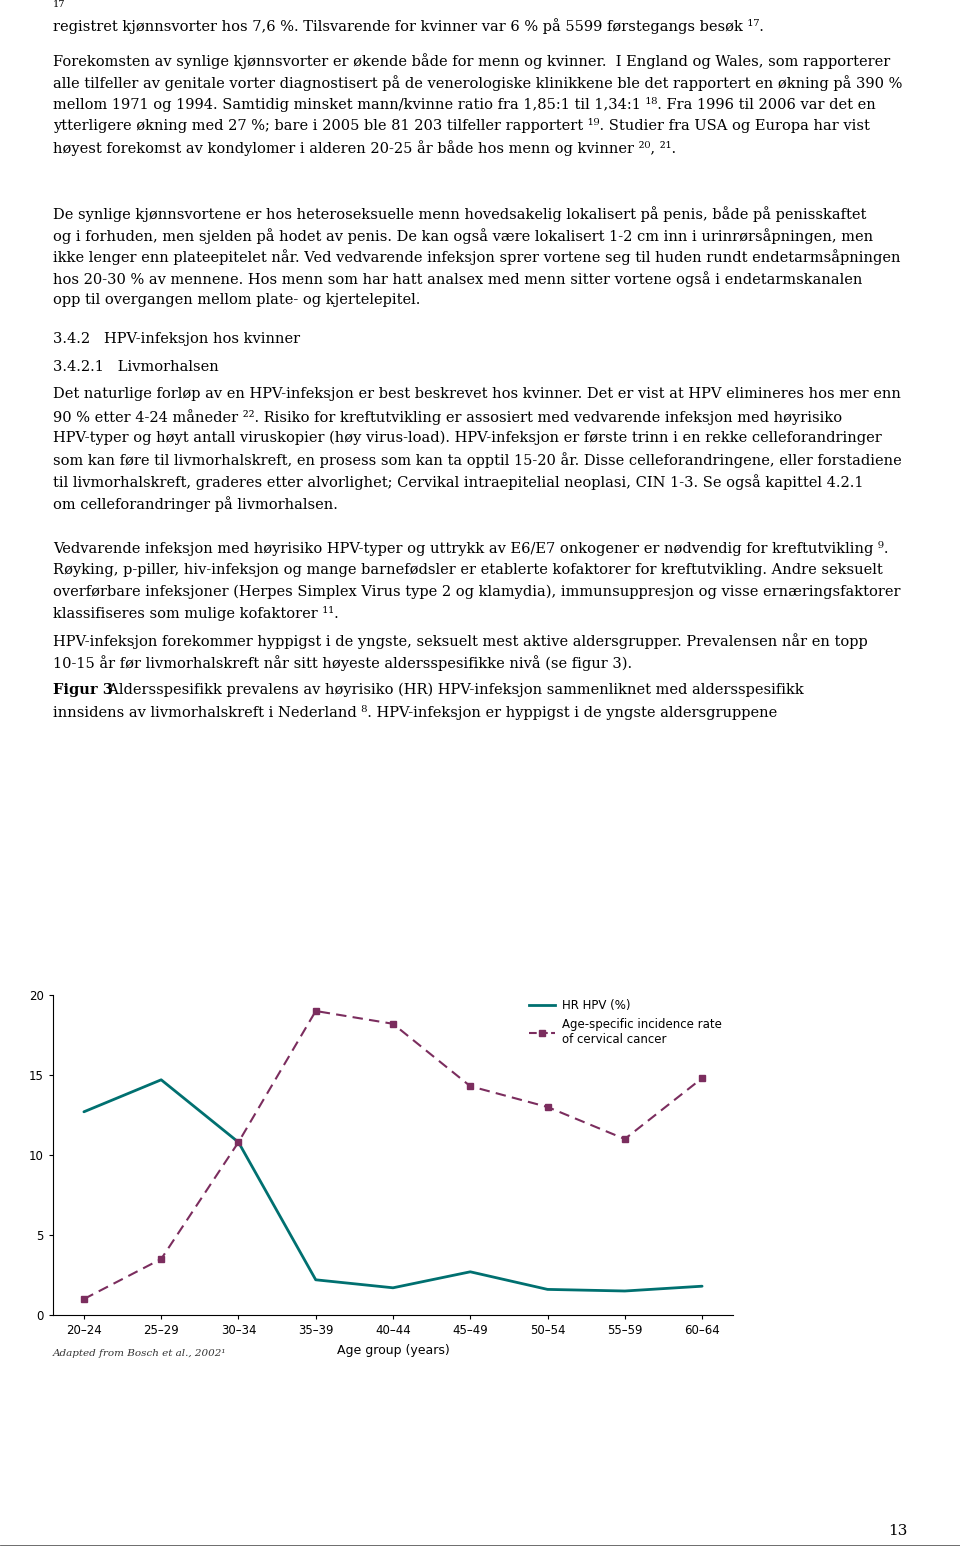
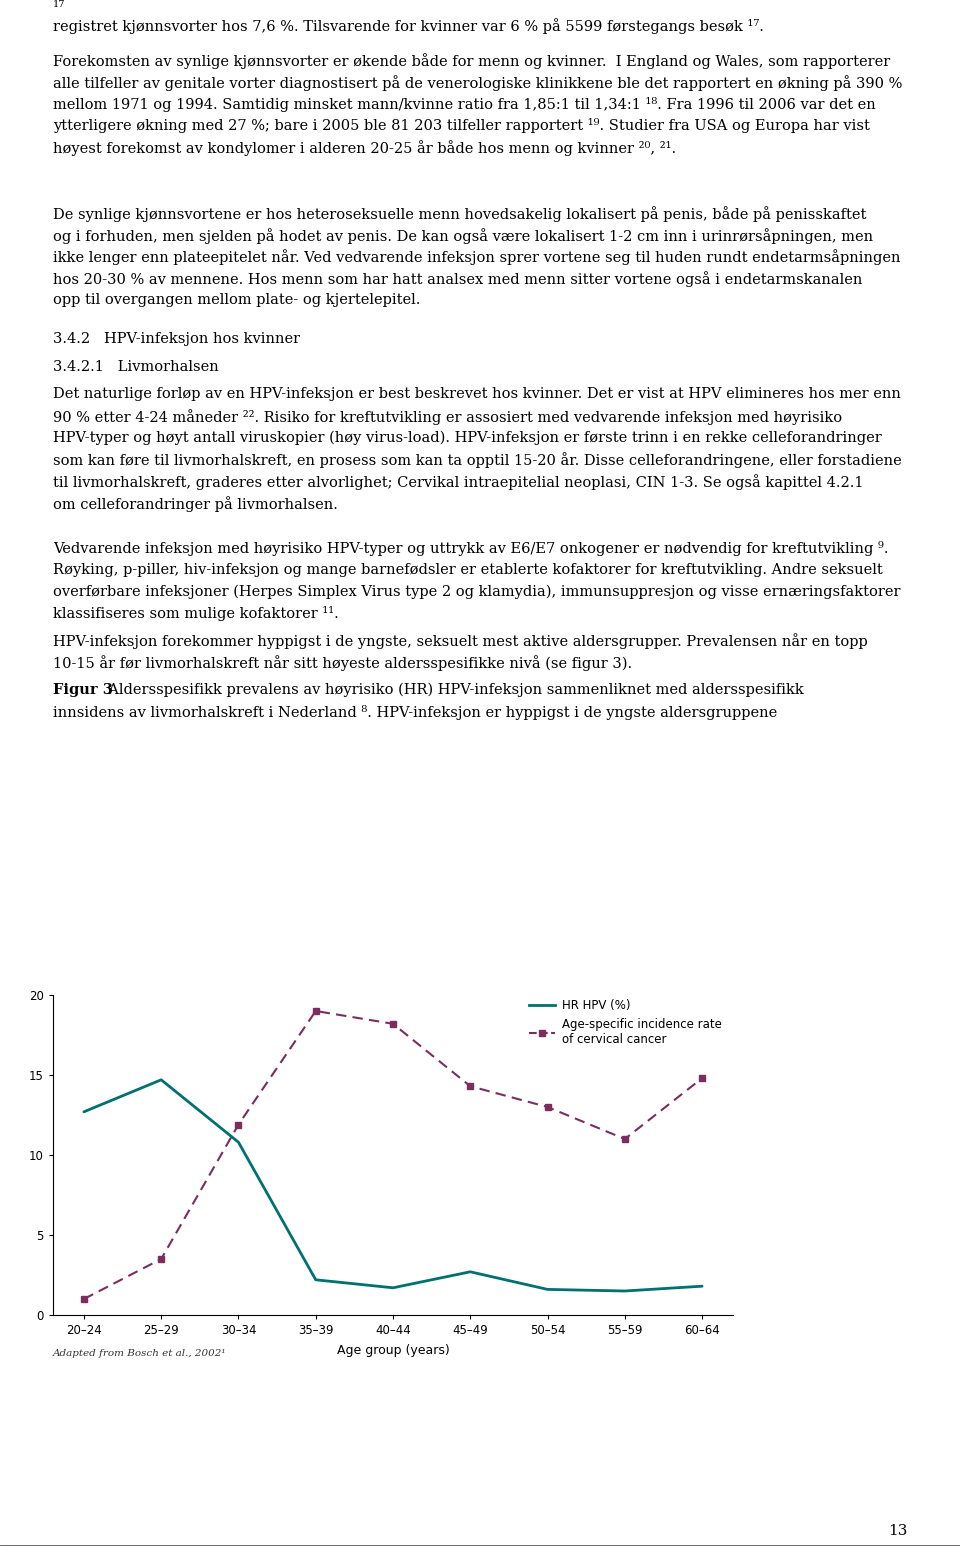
Age-specific incidence rate of cervical cancer/30–34: 10.8 -> 11.9
